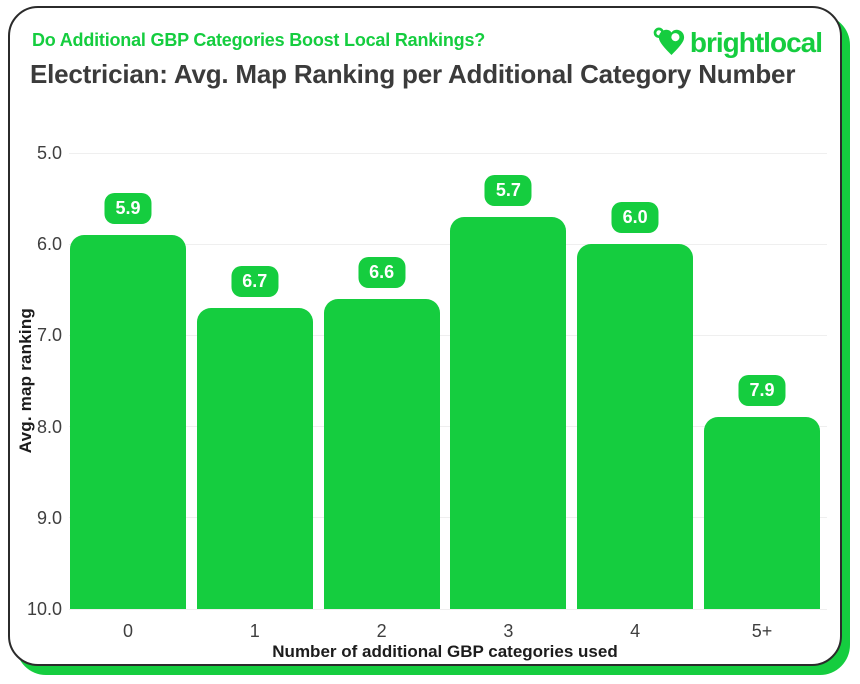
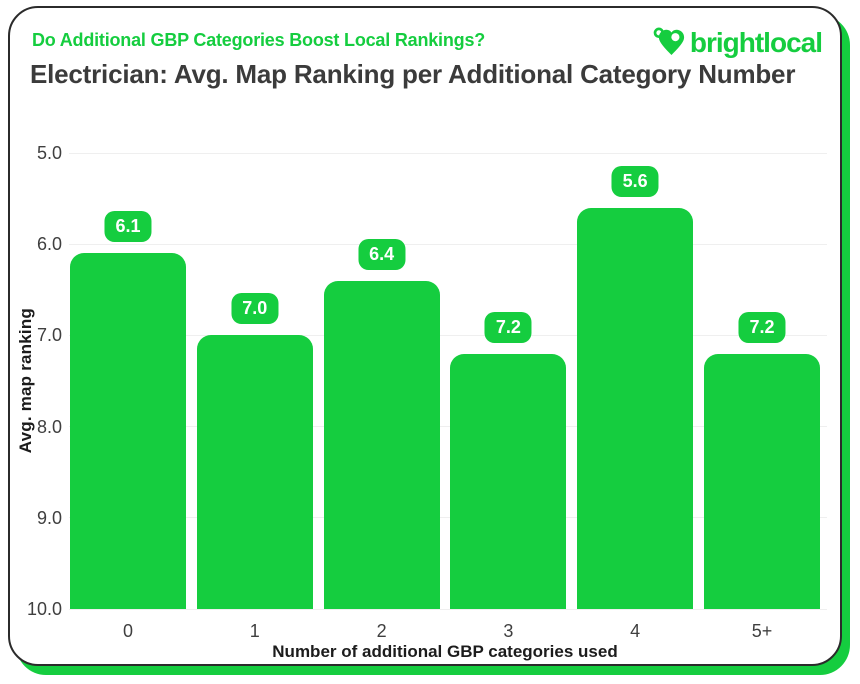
0: 5.9 -> 6.1
1: 6.7 -> 7.0
2: 6.6 -> 6.4
3: 5.7 -> 7.2
4: 6.0 -> 5.6
5+: 7.9 -> 7.2
